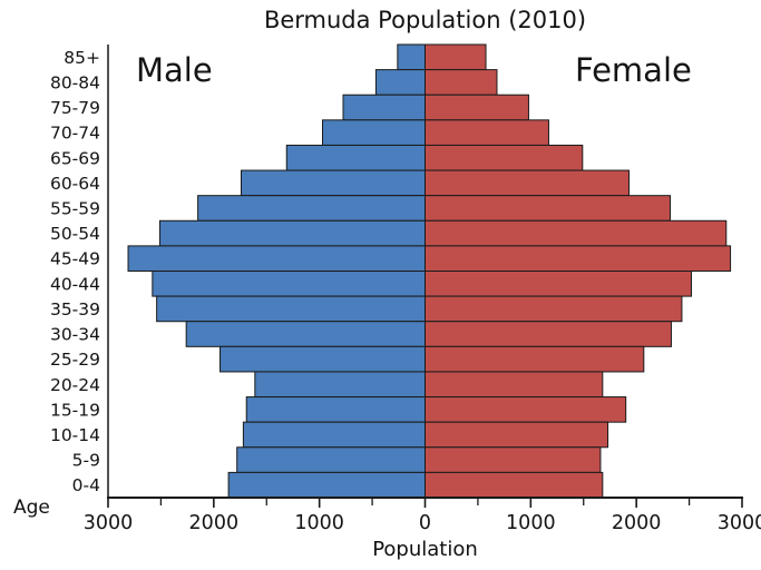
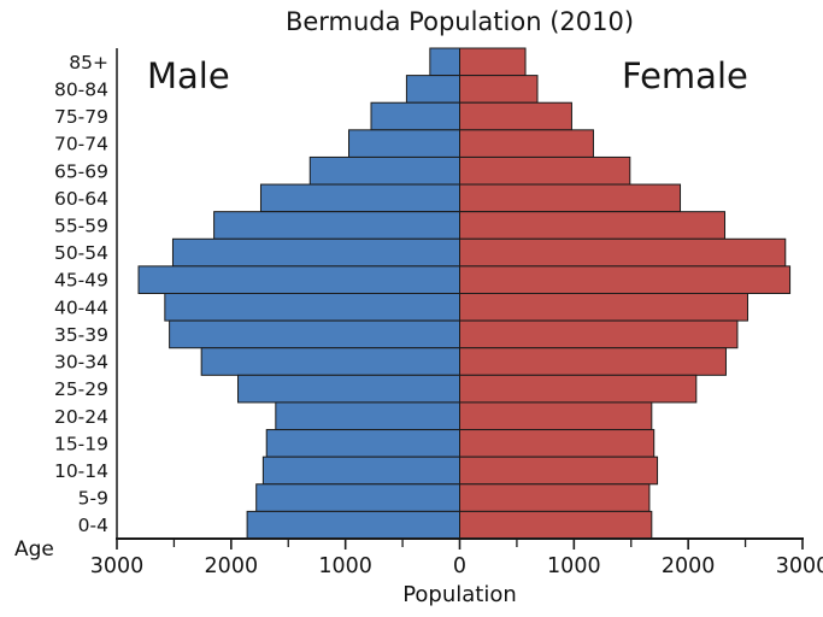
Female/15-19: 1900 -> 1700
